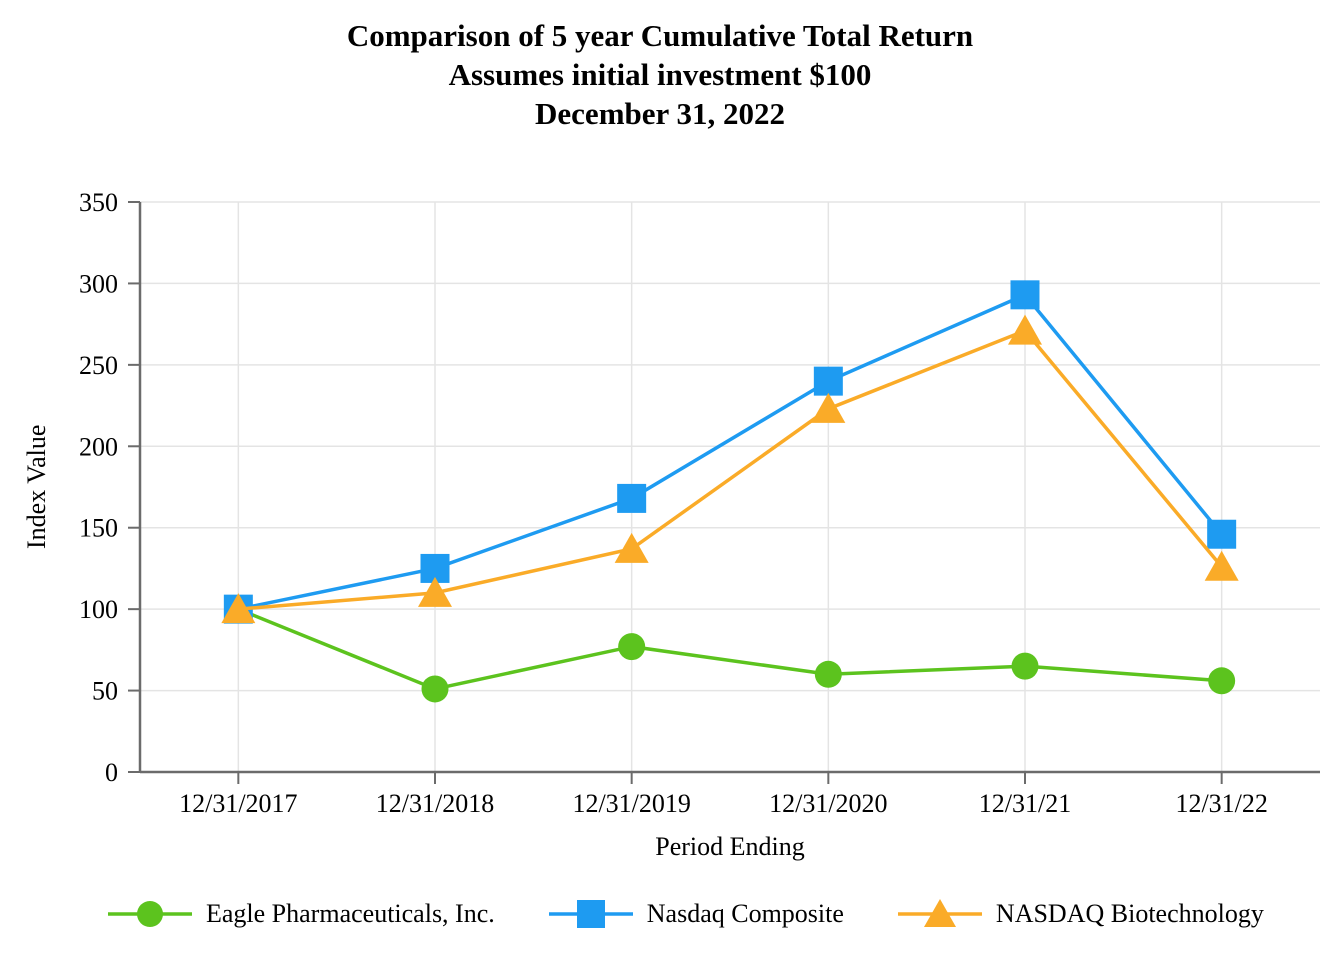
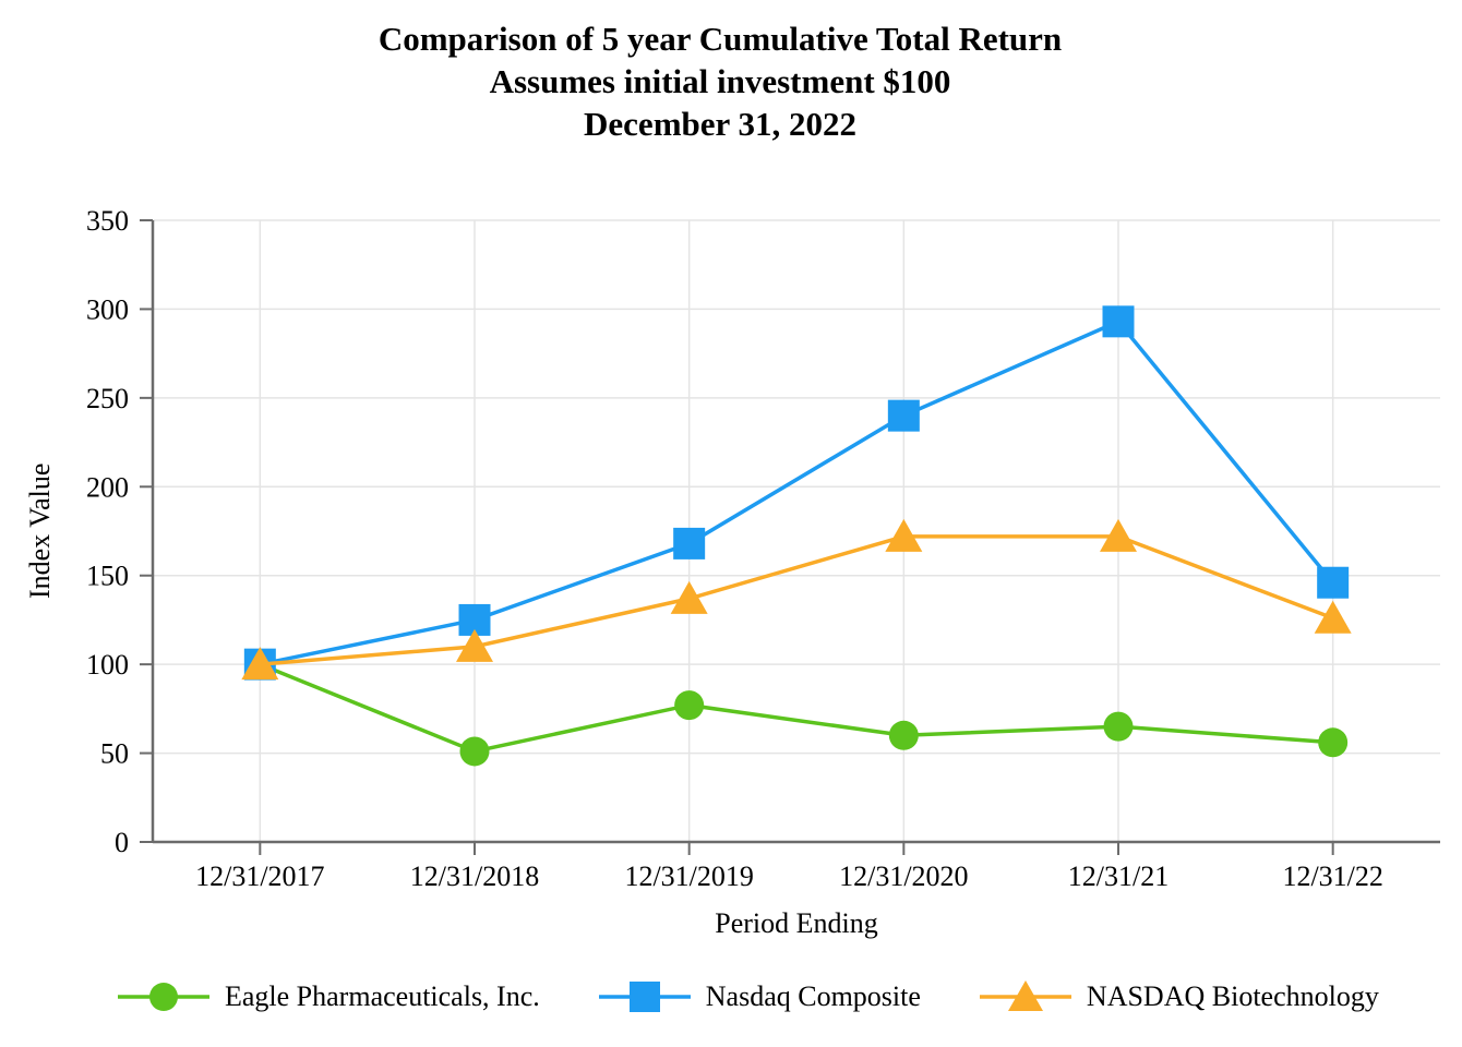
NASDAQ Biotechnology/12/31/2020: 223 -> 172
NASDAQ Biotechnology/12/31/21: 271 -> 172
